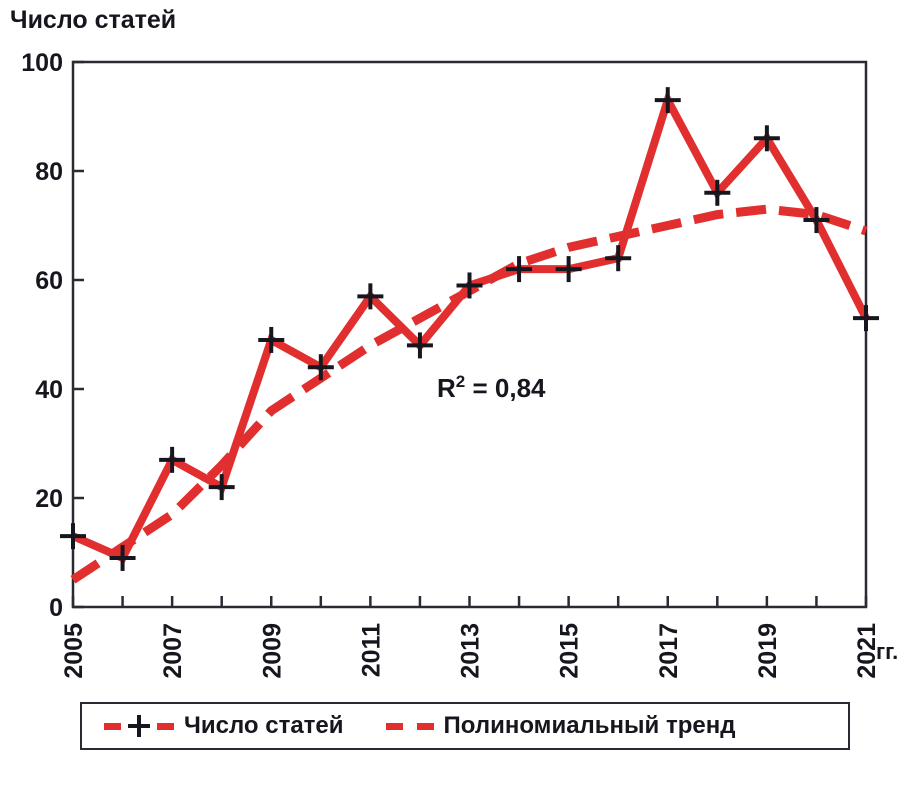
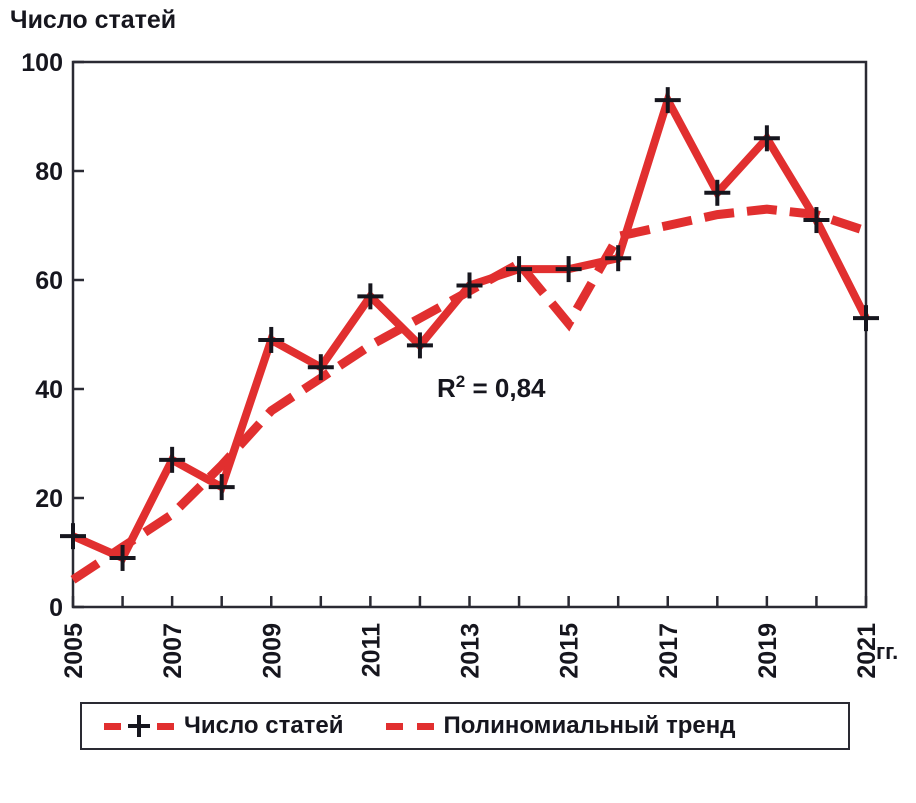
Полиномиальный тренд/2015: 66 -> 52
